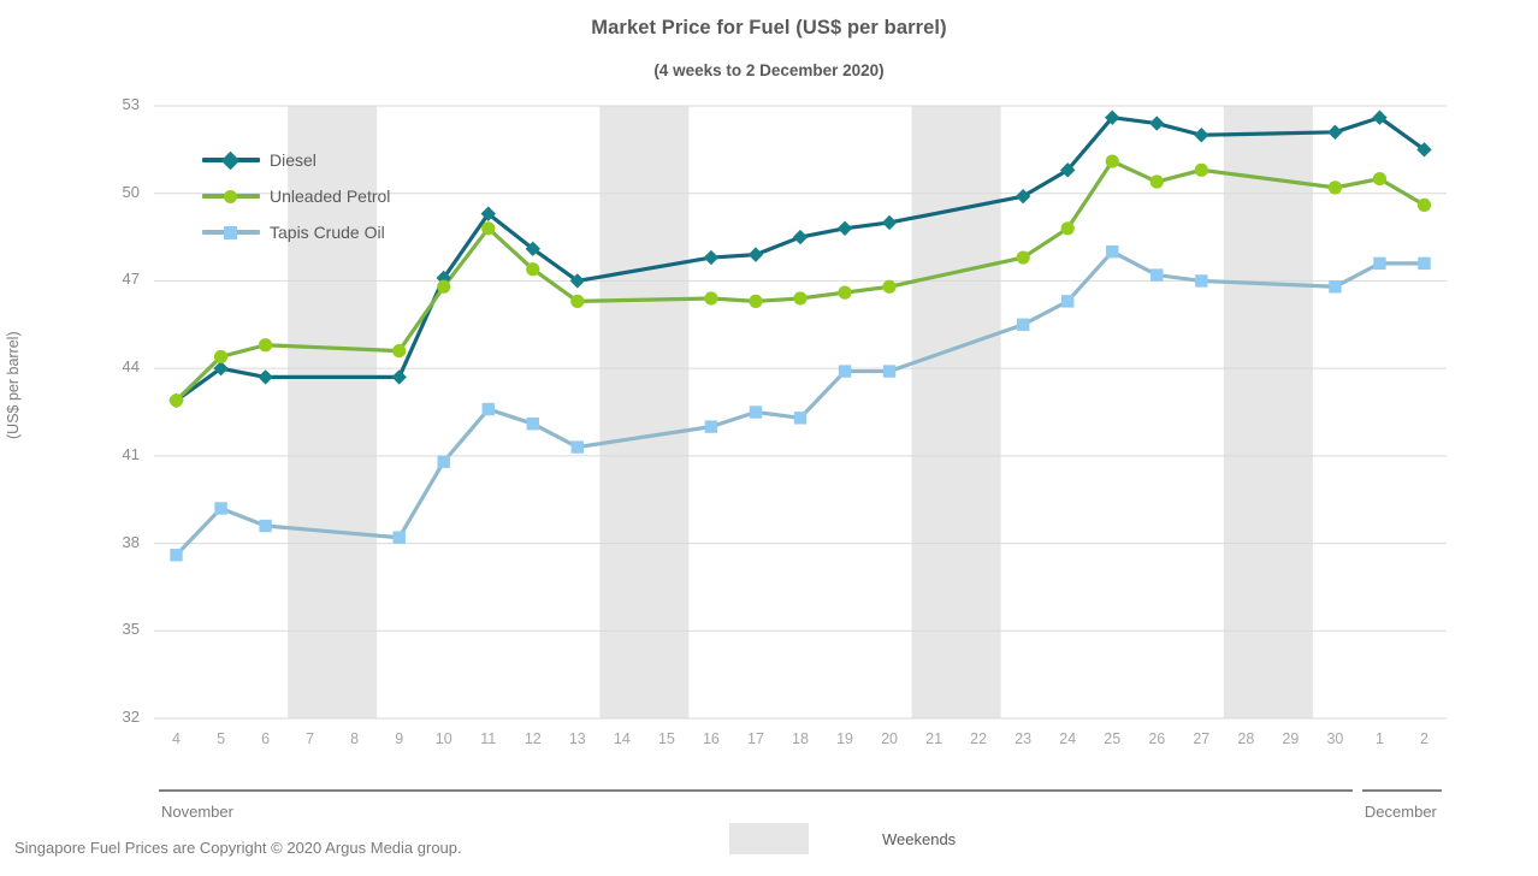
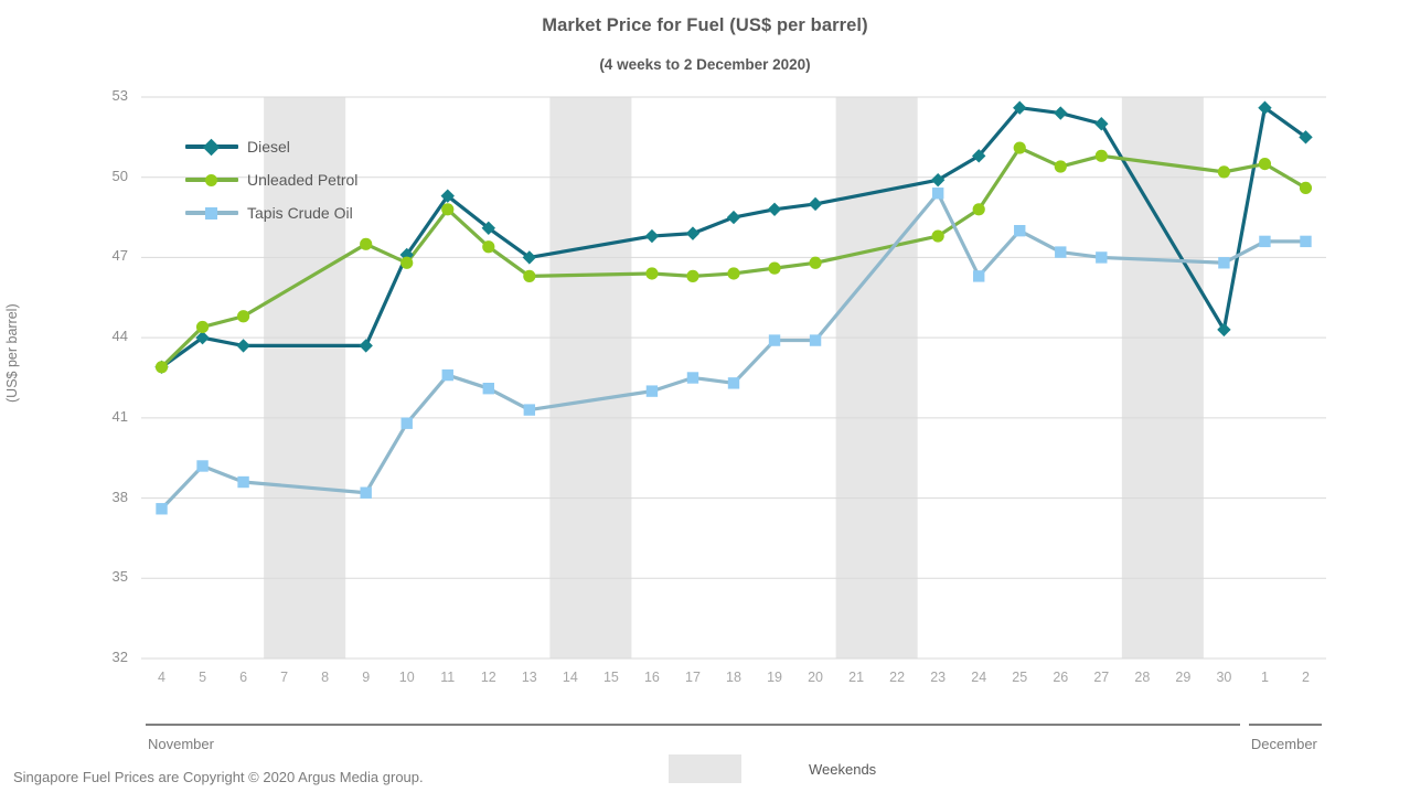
Unleaded Petrol/9: 44.6 -> 47.5
Tapis Crude Oil/23: 45.5 -> 49.4
Diesel/30: 52.1 -> 44.3
